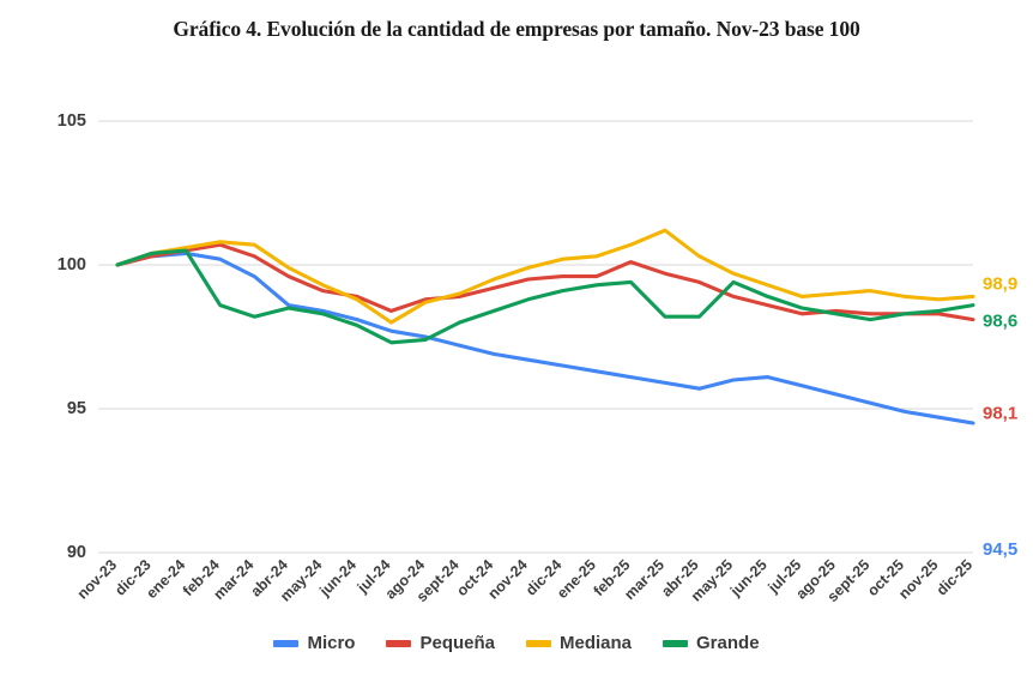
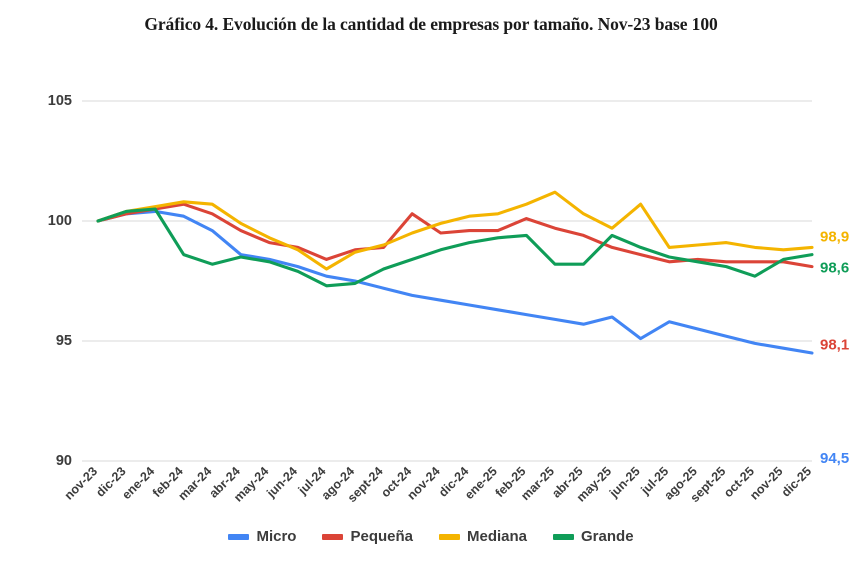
Pequeña/oct-24: 99.2 -> 100.3
Micro/jun-25: 96.1 -> 95.1
Mediana/jun-25: 99.3 -> 100.7
Grande/oct-25: 98.3 -> 97.7
